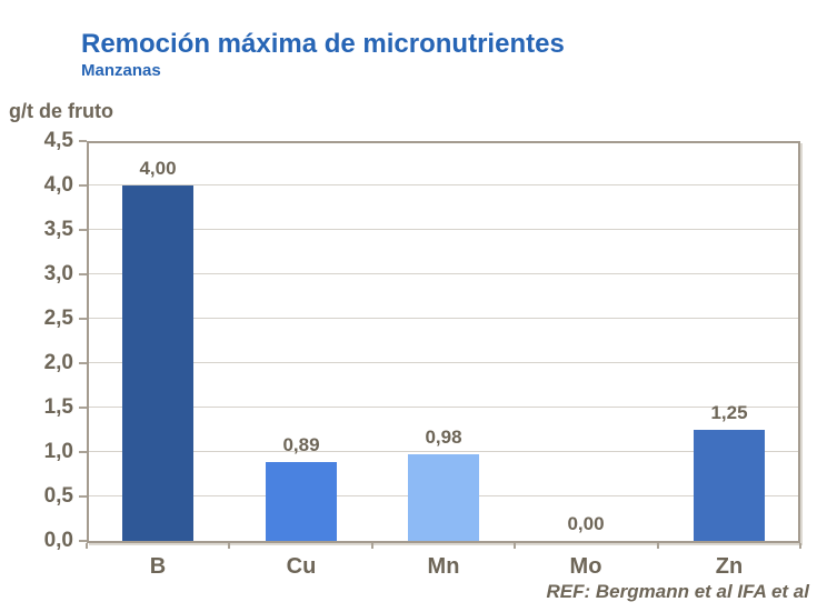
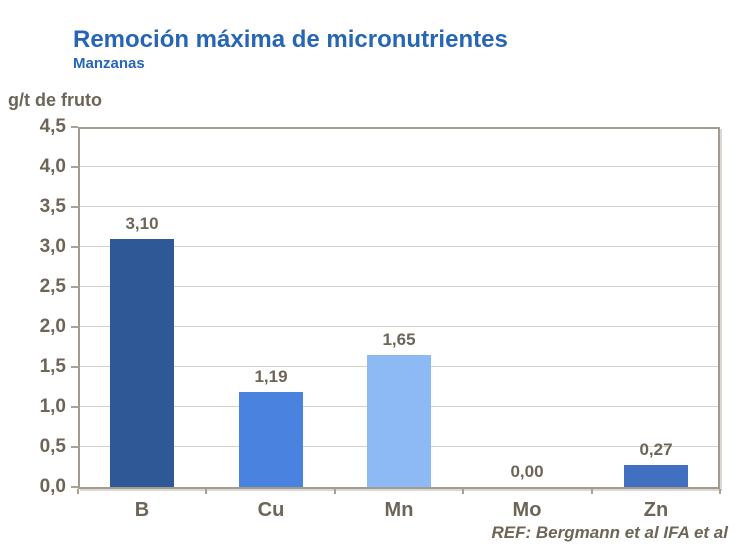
B: 4,00 -> 3,10
Cu: 0,89 -> 1,19
Mn: 0,98 -> 1,65
Zn: 1,25 -> 0,27
